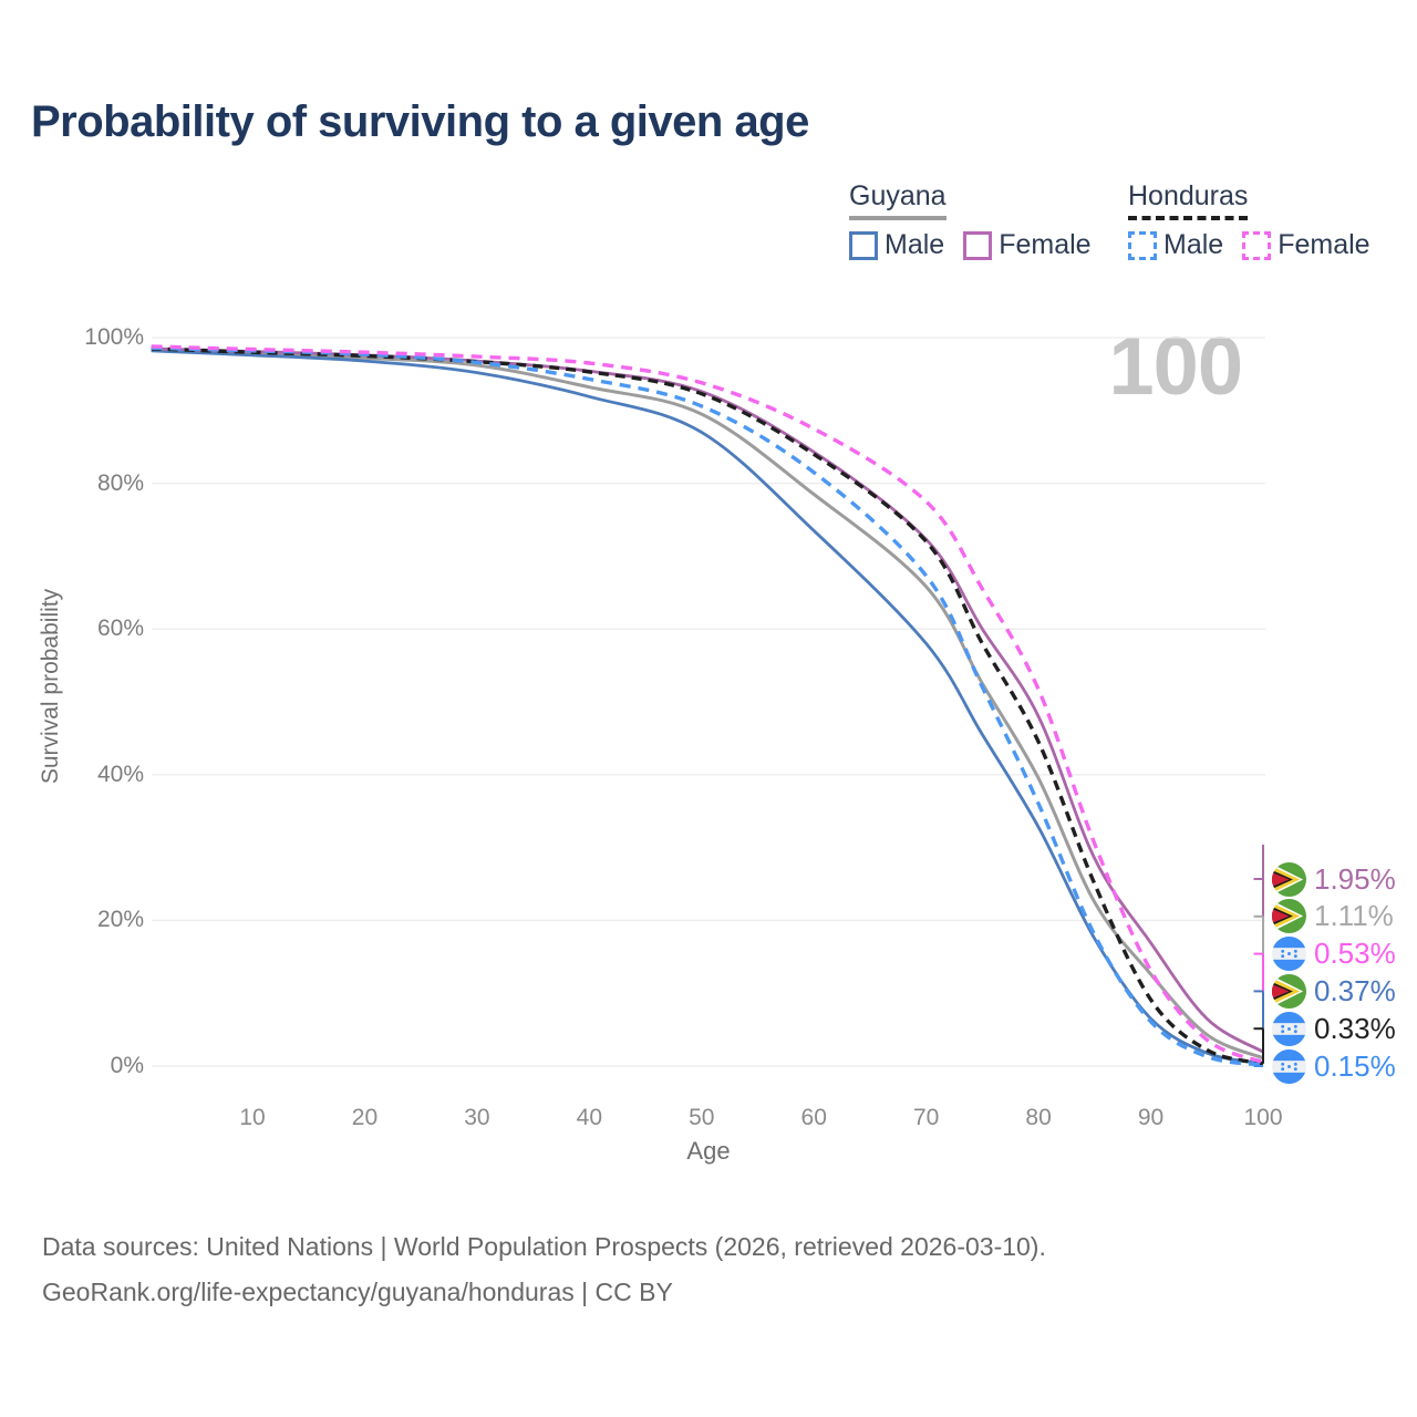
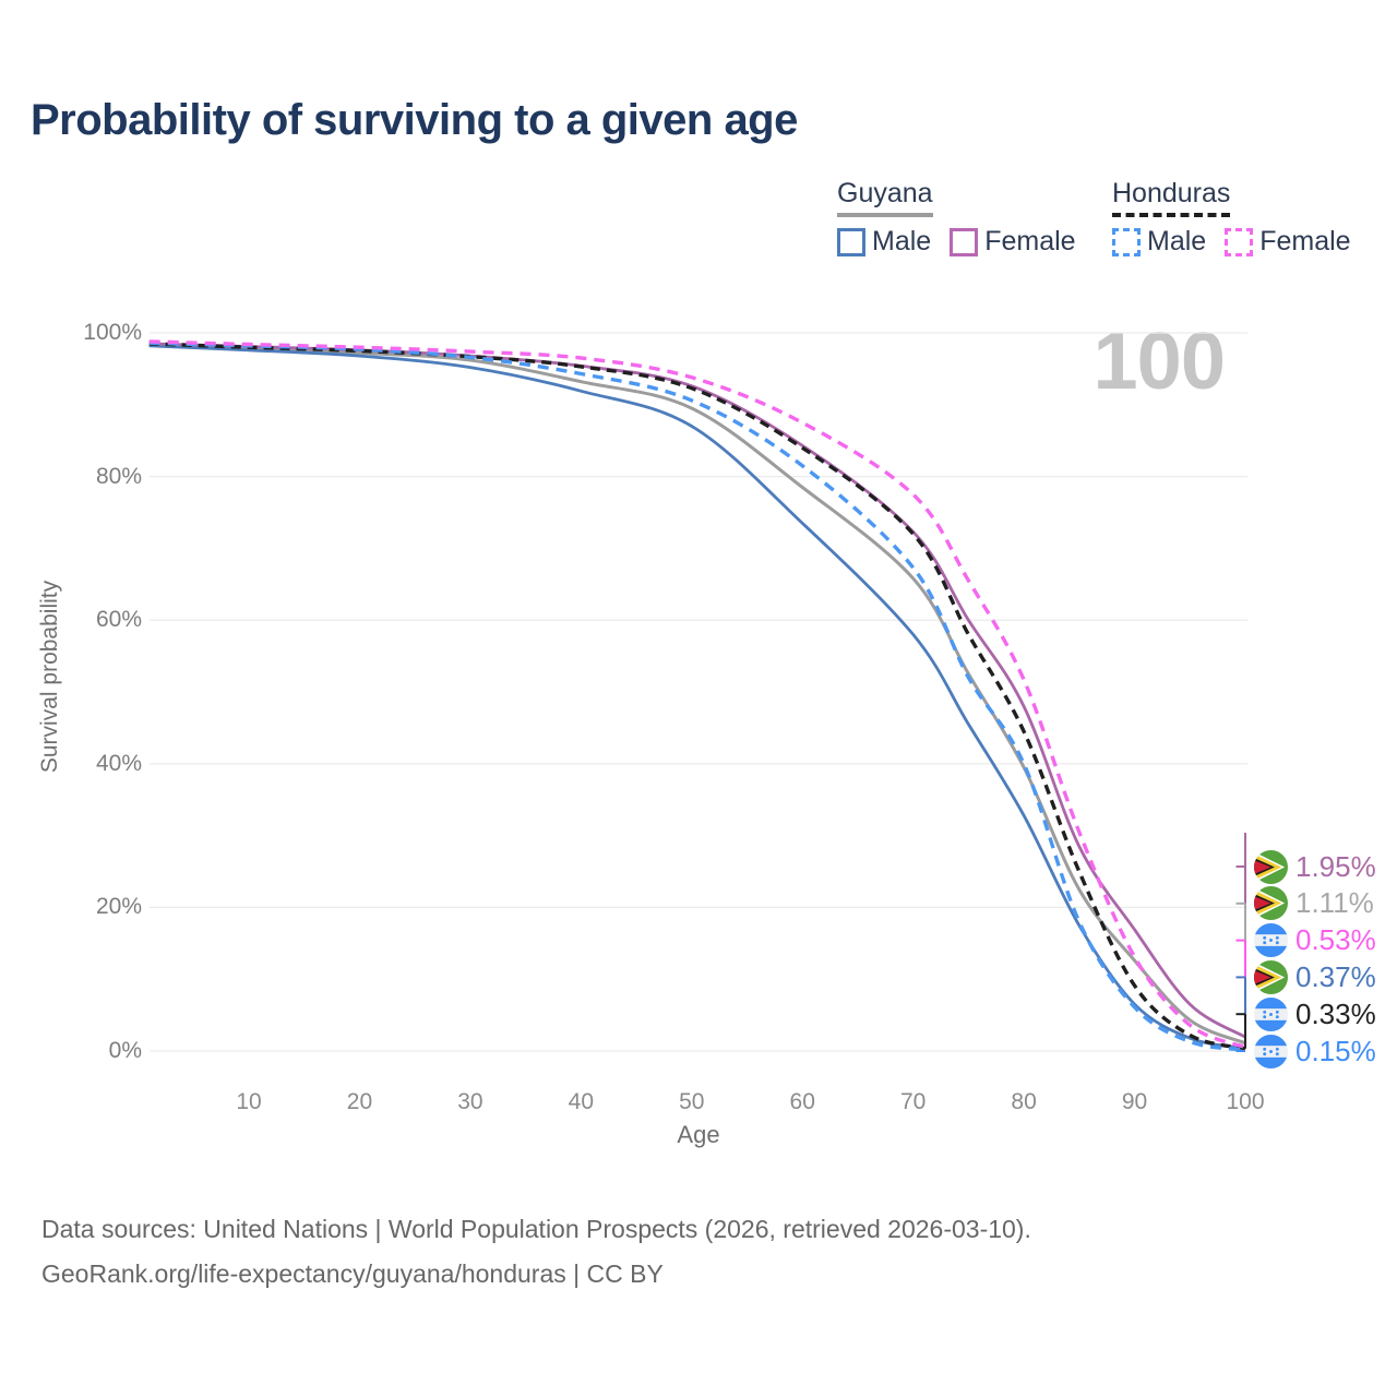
Honduras Male/80: 36% -> 40%
